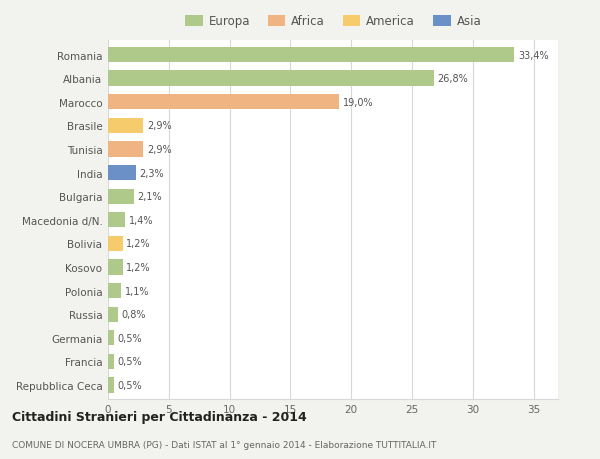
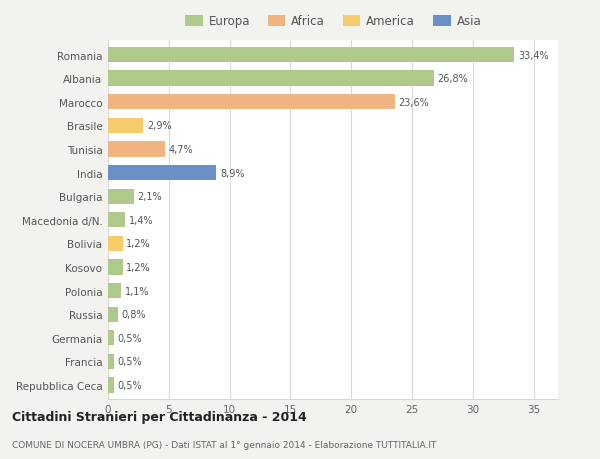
Marocco: 19,0% -> 23,6%
Tunisia: 2,9% -> 4,7%
India: 2,3% -> 8,9%
